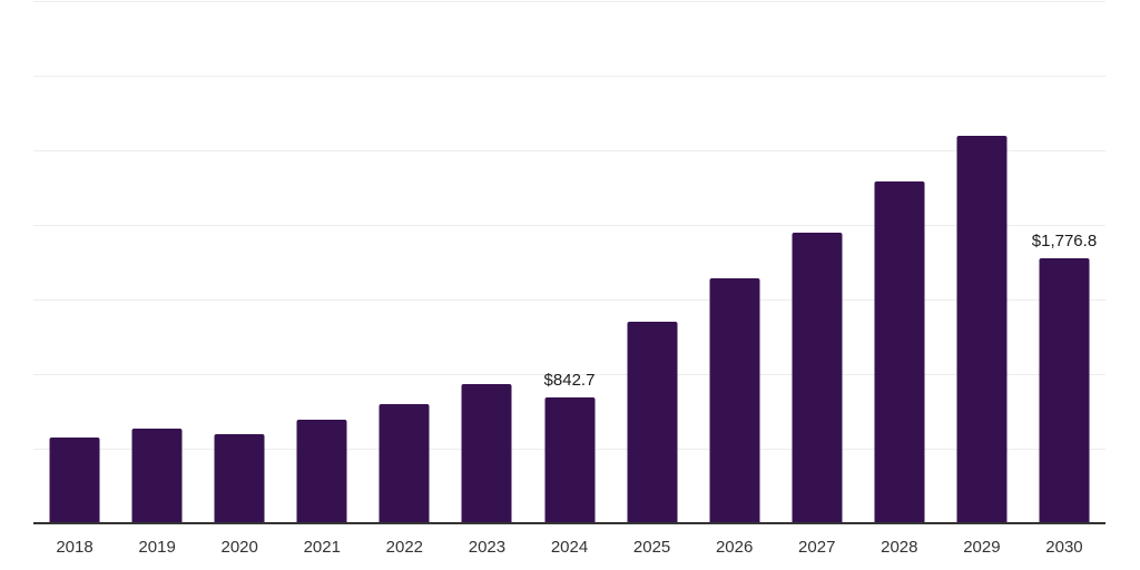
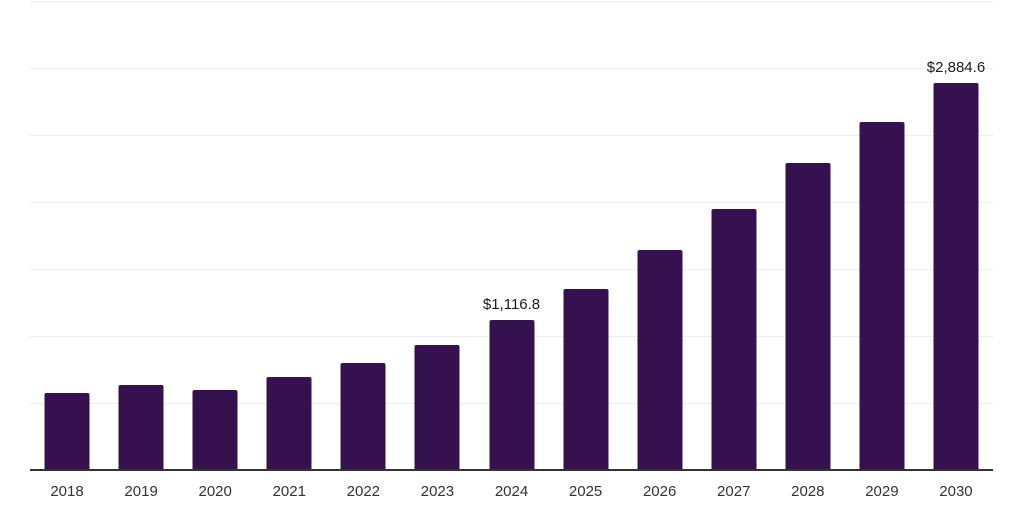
2024: $842.7 -> $1,116.8
2030: $1,776.8 -> $2,884.6
